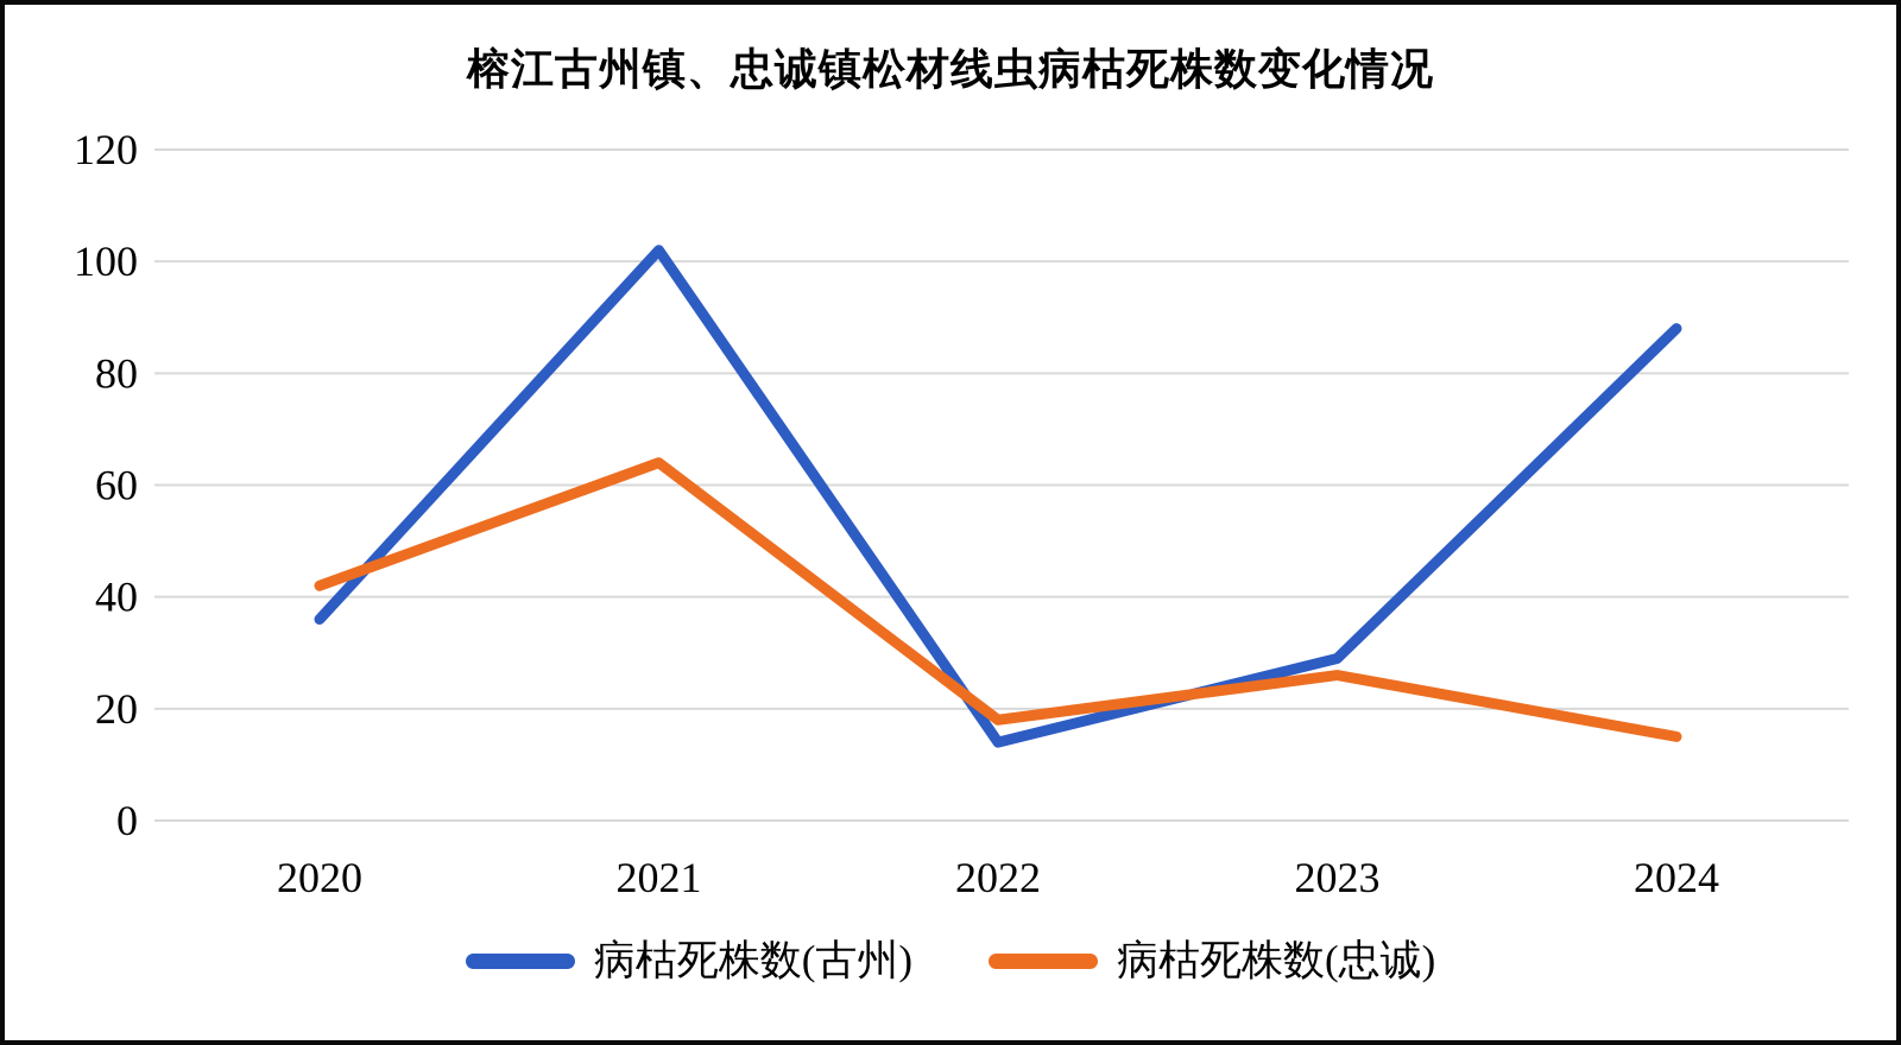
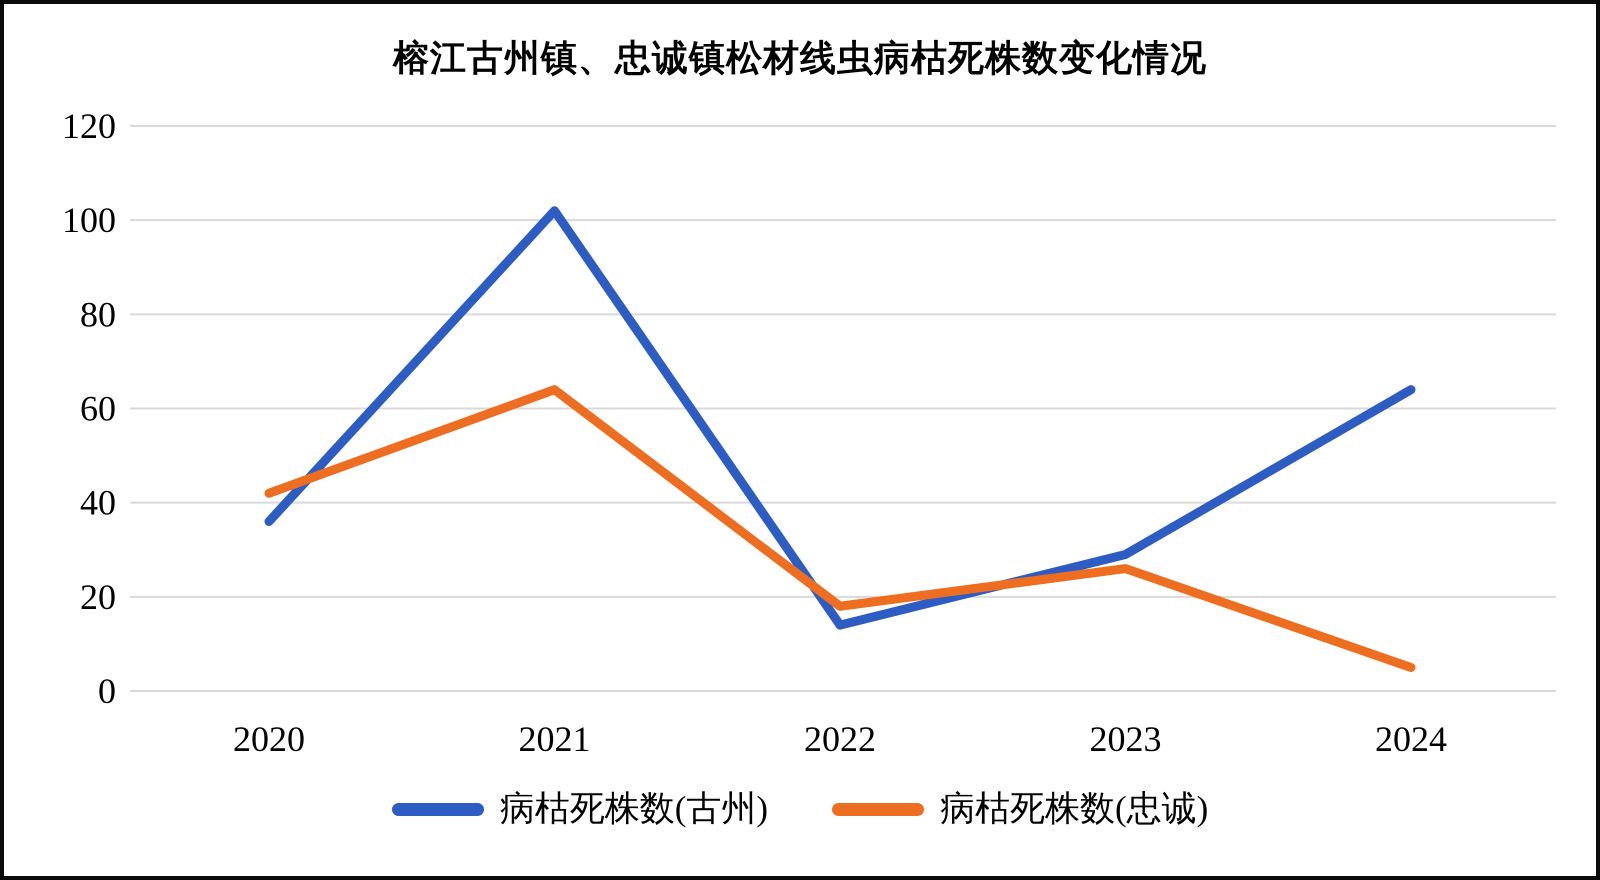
病枯死株数(古州)/2024: 88 -> 64
病枯死株数(忠诚)/2024: 15 -> 5
